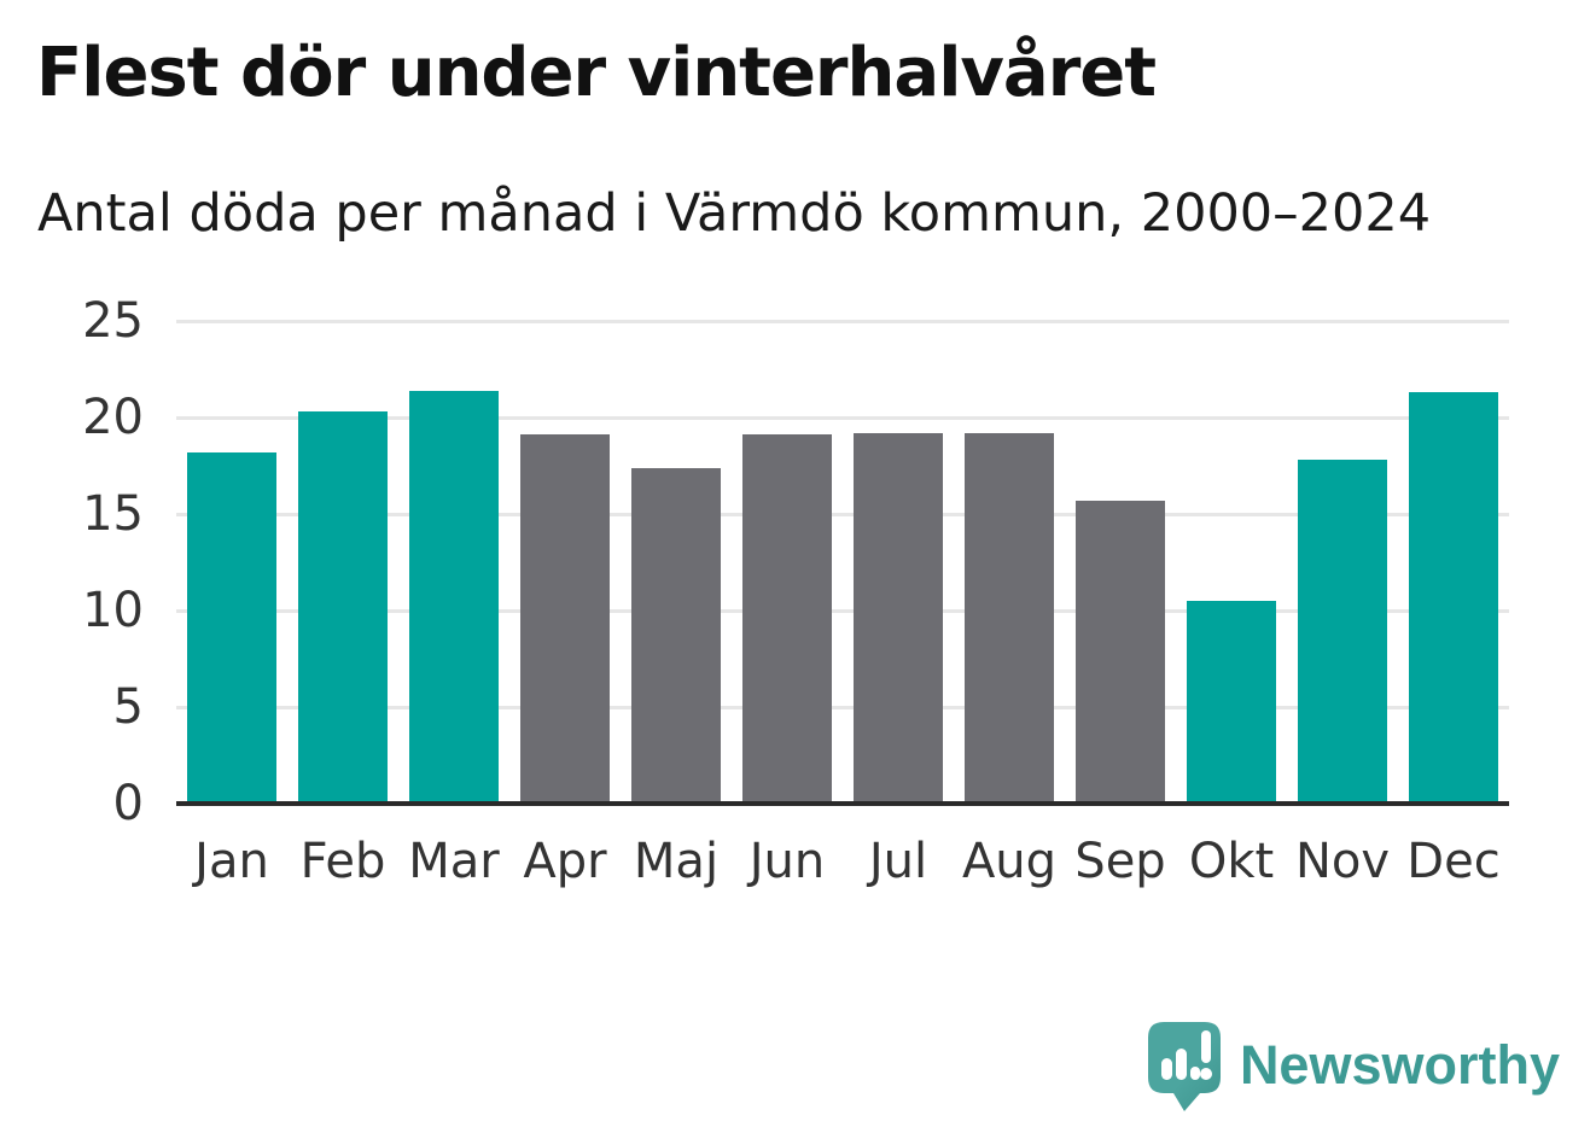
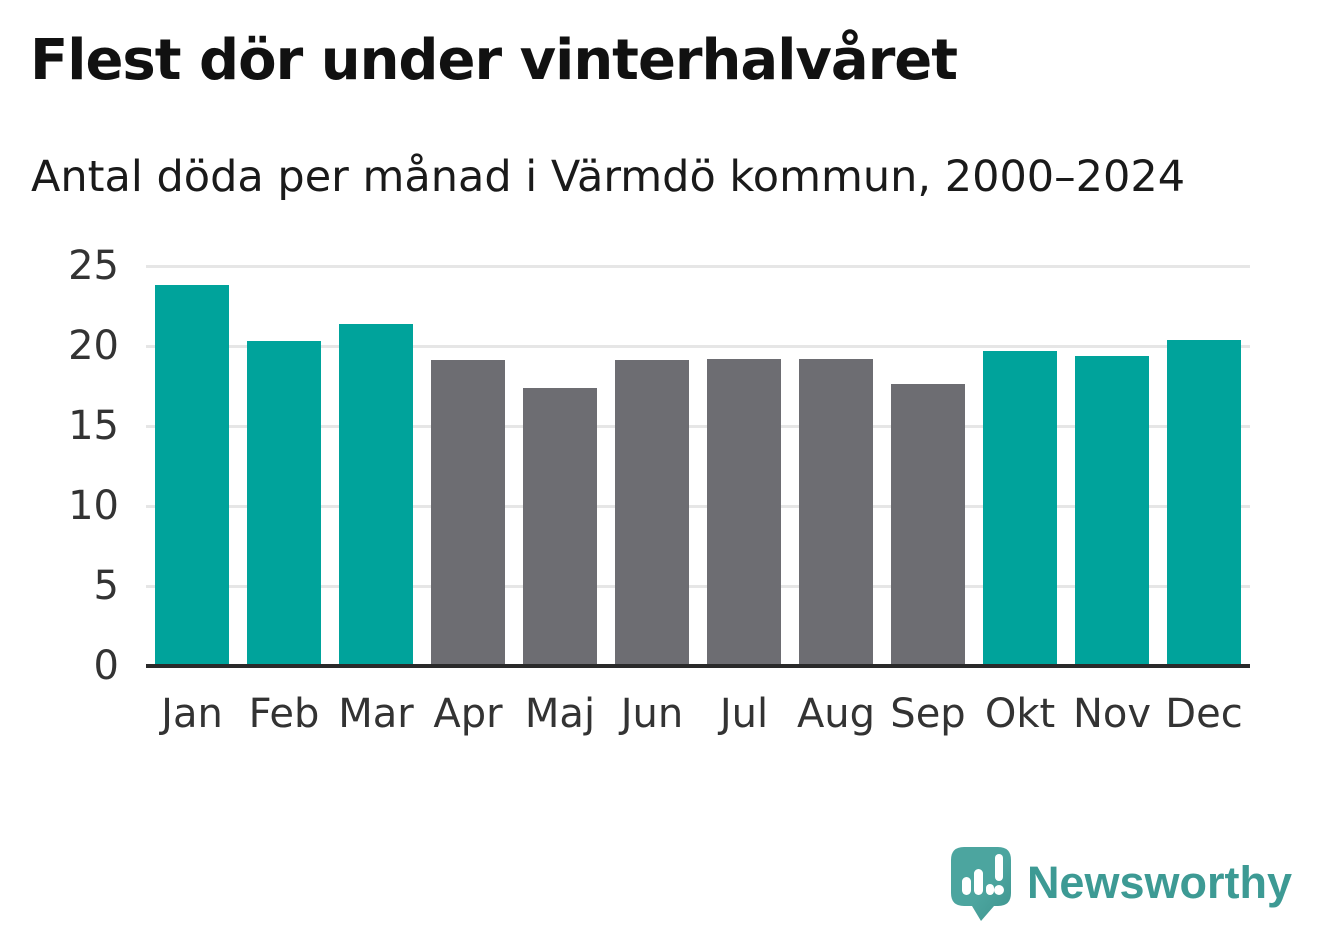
Jan: 18.2 -> 23.8
Sep: 15.7 -> 17.6
Okt: 10.5 -> 19.7
Nov: 17.8 -> 19.4
Dec: 21.3 -> 20.4
